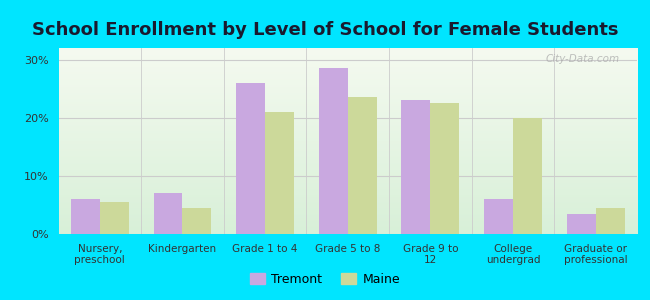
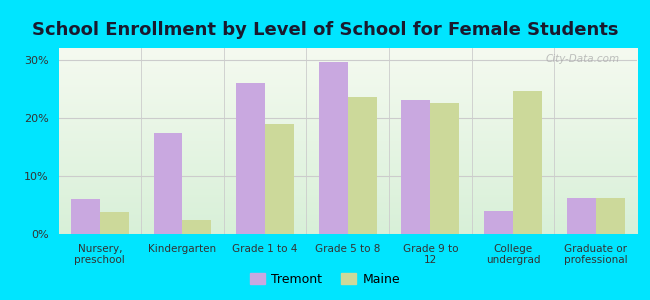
Maine/Nursery, preschool: 5.5% -> 3.8%
Tremont/Kindergarten: 7.0% -> 17.4%
Maine/Kindergarten: 4.5% -> 2.4%
Maine/Grade 1 to 4: 21.0% -> 19.0%
Tremont/Grade 5 to 8: 28.5% -> 29.6%
Tremont/College undergrad: 6.0% -> 4.0%
Maine/College undergrad: 20.0% -> 24.6%
Tremont/Graduate or professional: 3.5% -> 6.2%
Maine/Graduate or professional: 4.5% -> 6.2%
